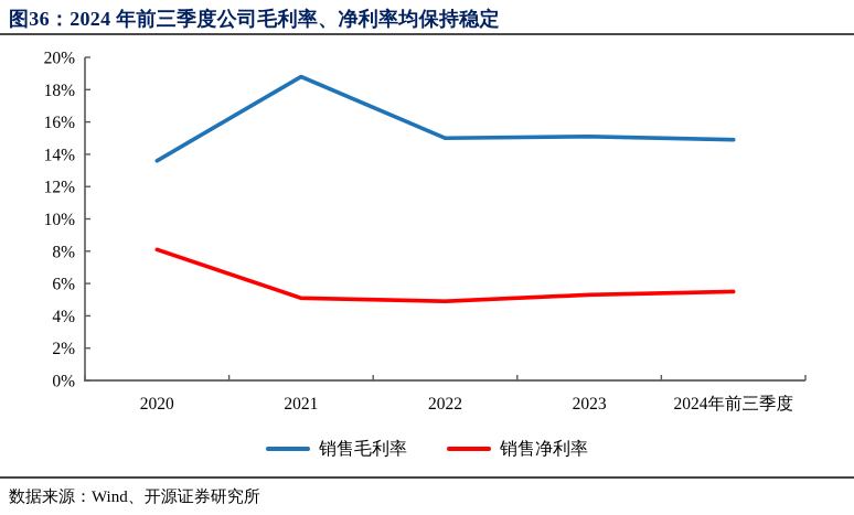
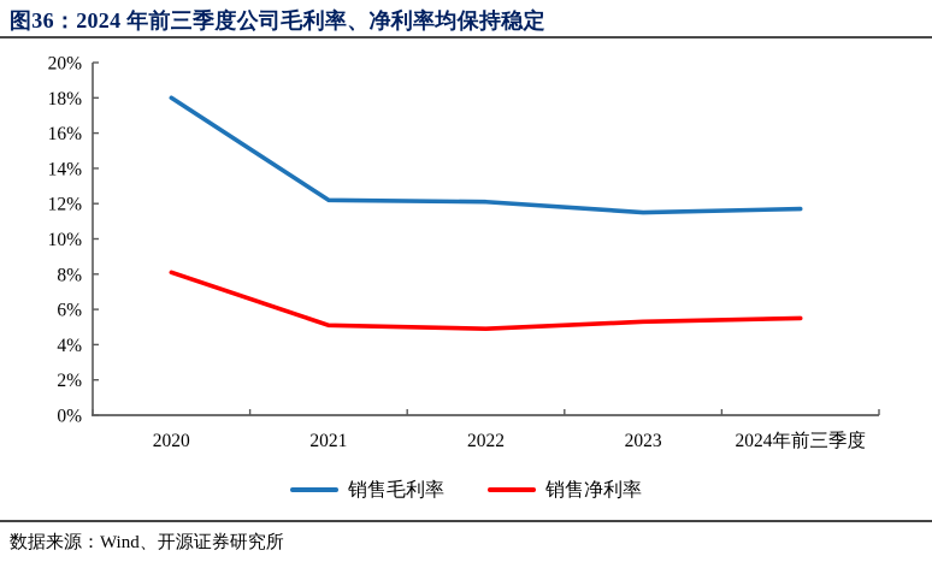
销售毛利率/2020: 13.6% -> 18.0%
销售毛利率/2021: 18.8% -> 12.2%
销售毛利率/2022: 15.0% -> 12.1%
销售毛利率/2023: 15.1% -> 11.5%
销售毛利率/2024年前三季度: 14.9% -> 11.7%
